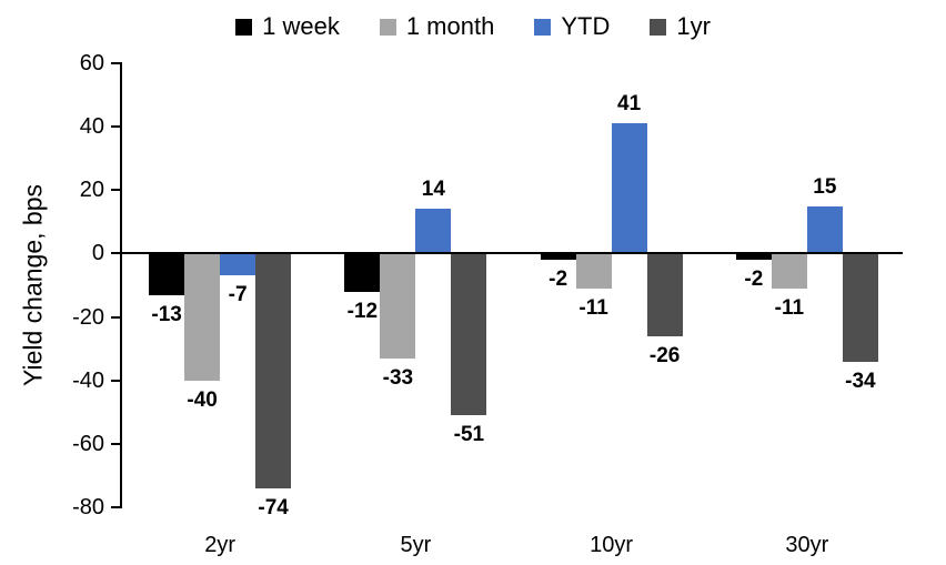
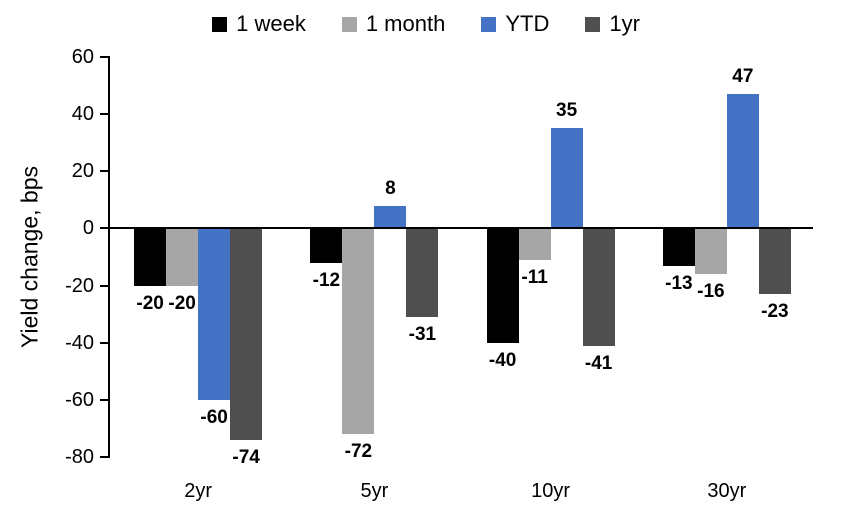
1 week/2yr: -13 -> -20
1 month/2yr: -40 -> -20
YTD/2yr: -7 -> -60
1 month/5yr: -33 -> -72
YTD/5yr: 14 -> 8
1yr/5yr: -51 -> -31
1 week/10yr: -2 -> -40
YTD/10yr: 41 -> 35
1yr/10yr: -26 -> -41
1 week/30yr: -2 -> -13
1 month/30yr: -11 -> -16
YTD/30yr: 15 -> 47
1yr/30yr: -34 -> -23
